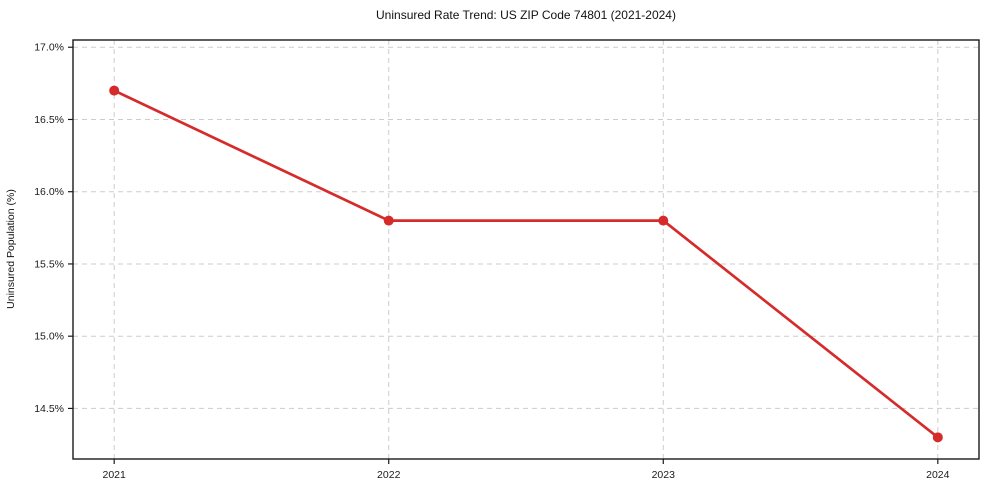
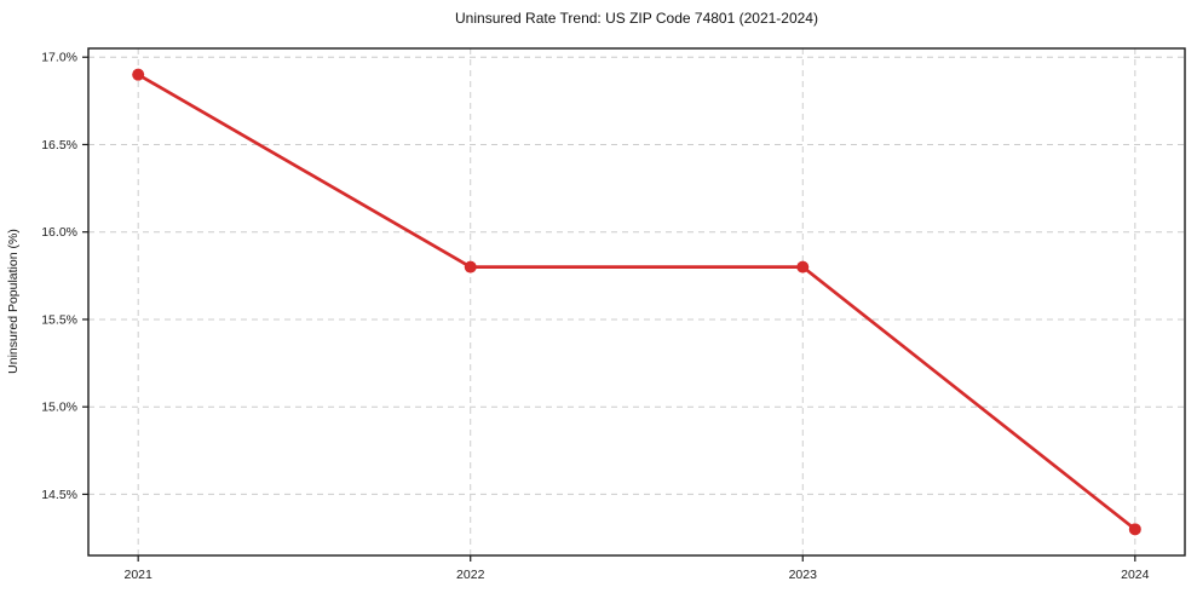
2021: 16.7% -> 16.9%
